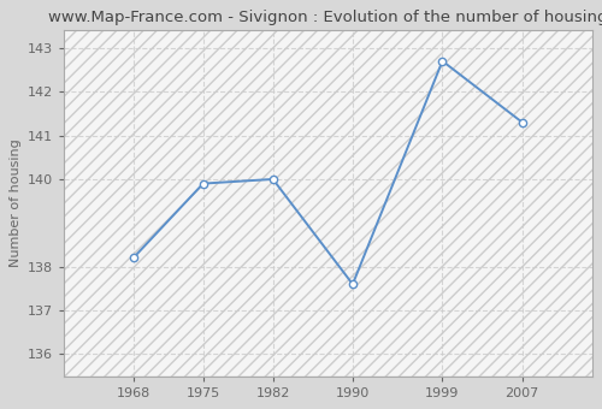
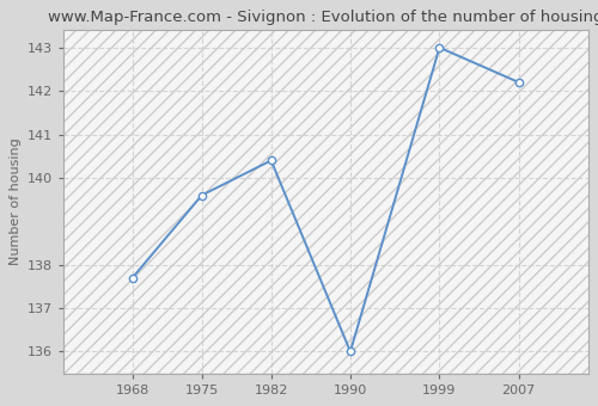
1968: 138.2 -> 137.7
1975: 139.9 -> 139.6
1982: 140.0 -> 140.4
1990: 137.6 -> 136.0
1999: 142.7 -> 143.0
2007: 141.3 -> 142.2
